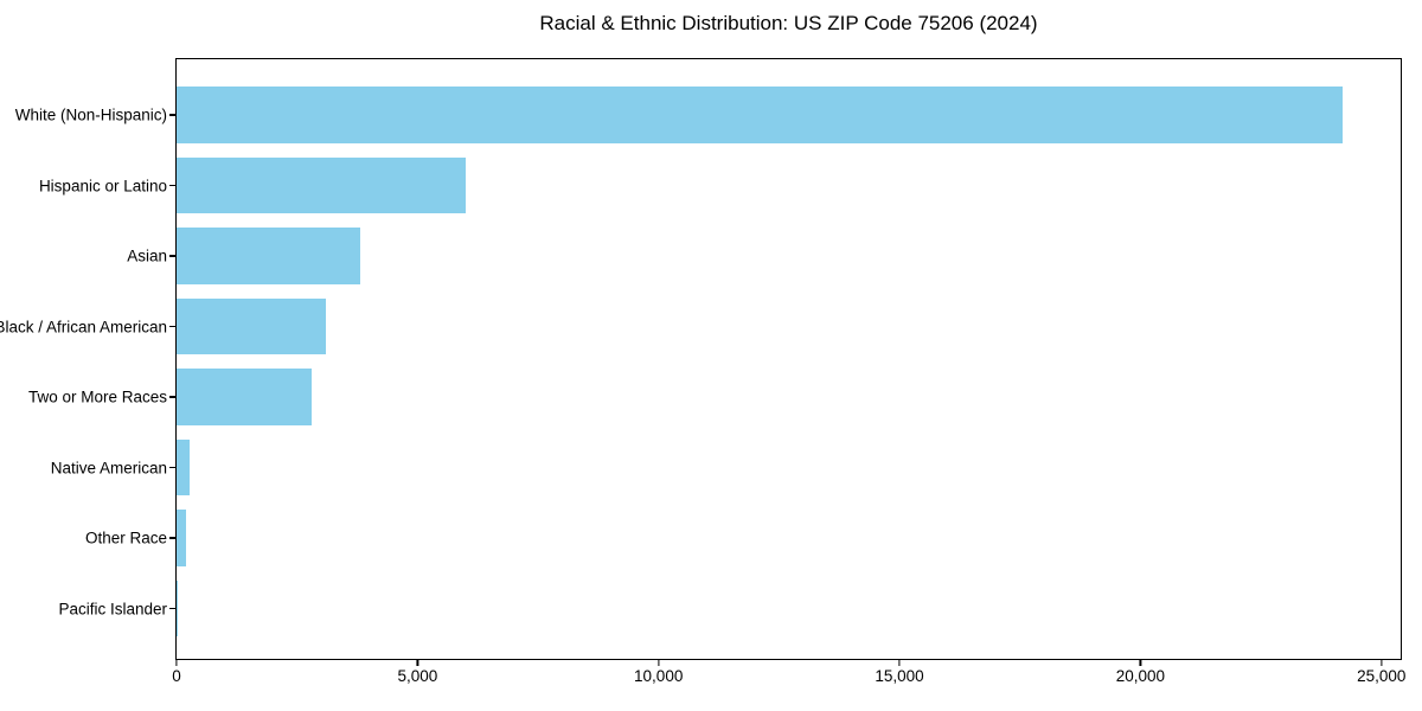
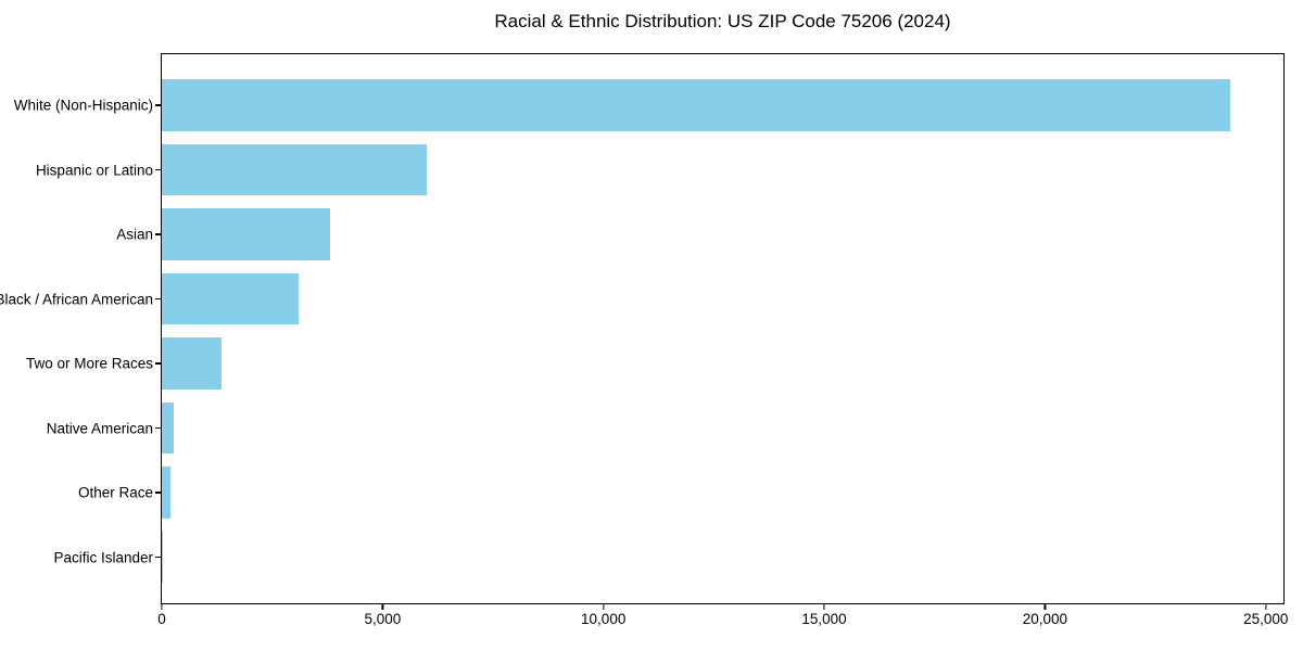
Two or More Races: 2800 -> 1400
